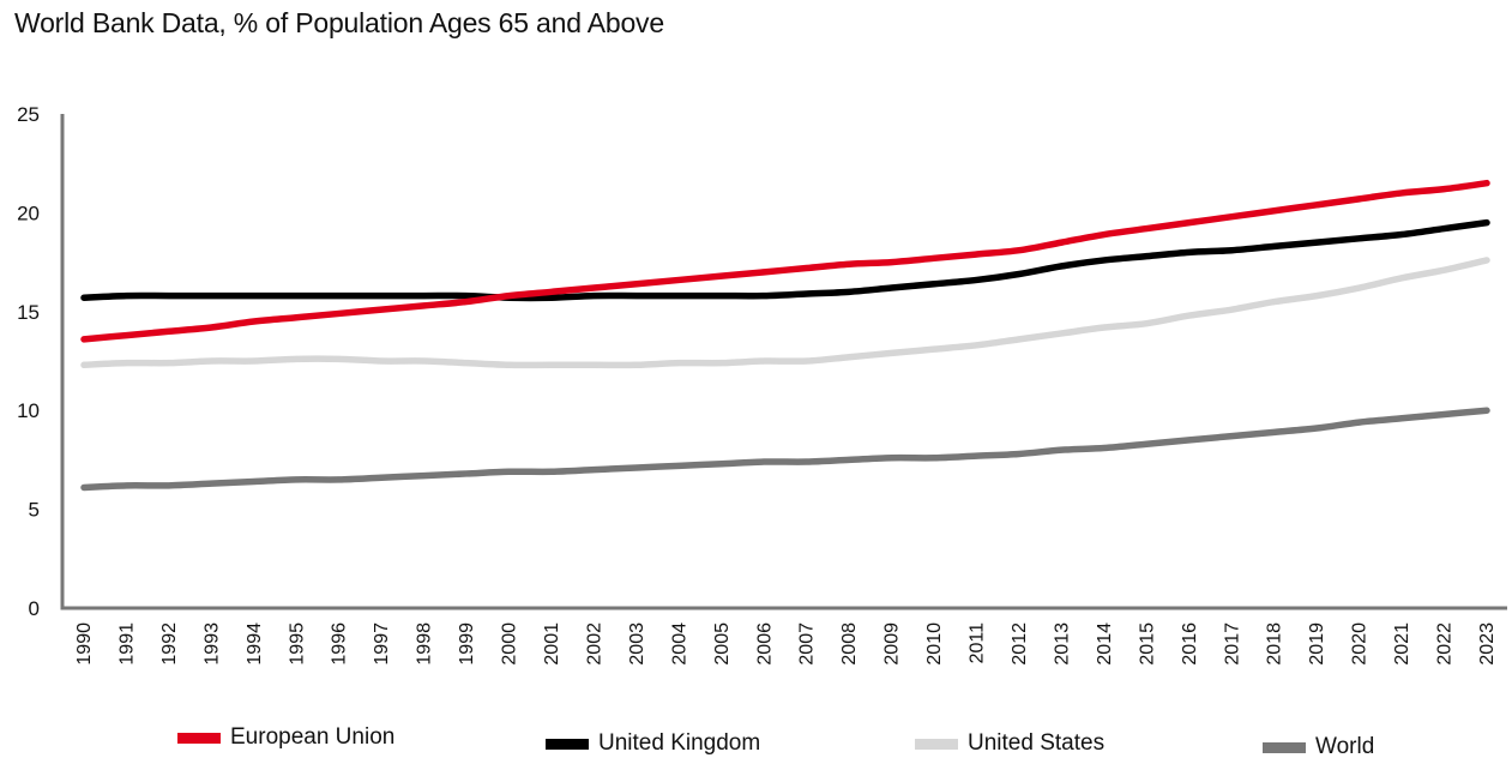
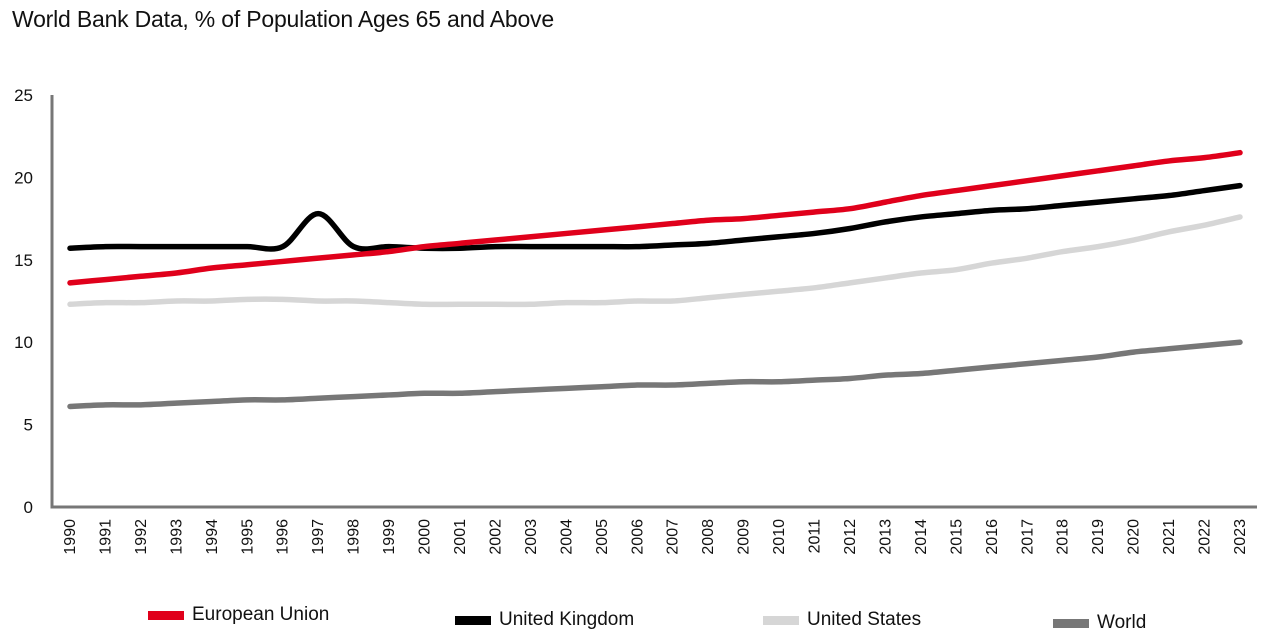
United Kingdom/1997: 15.8 -> 17.8
